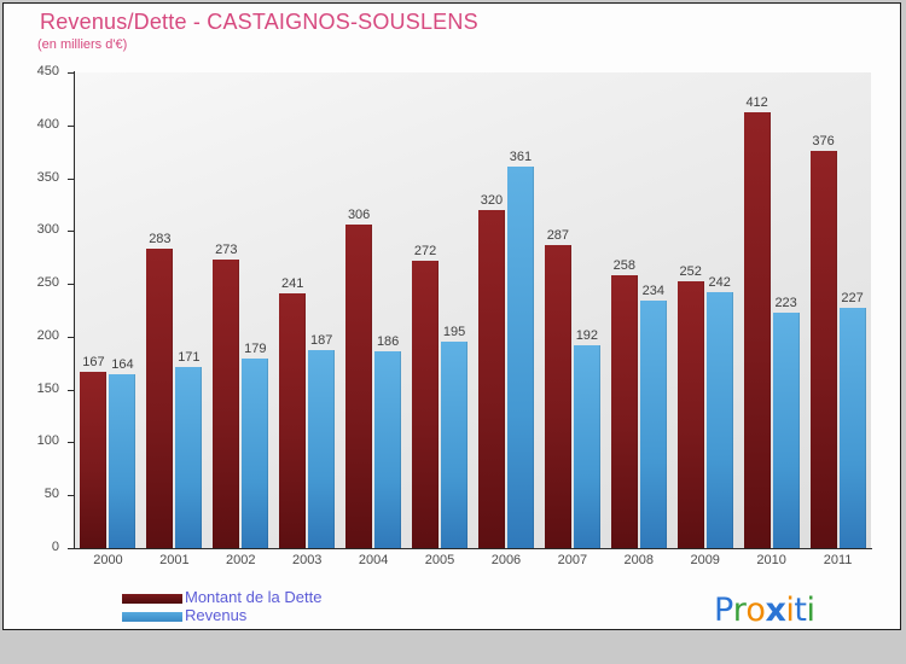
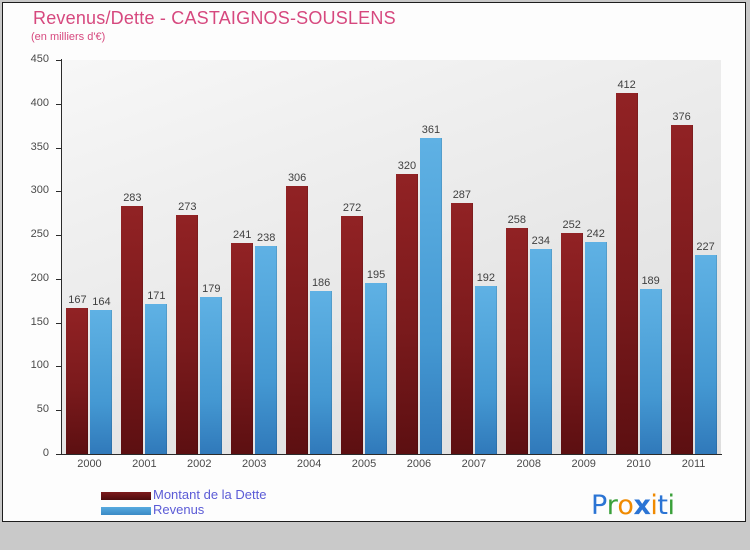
Revenus/2003: 187 -> 238
Revenus/2010: 223 -> 189
